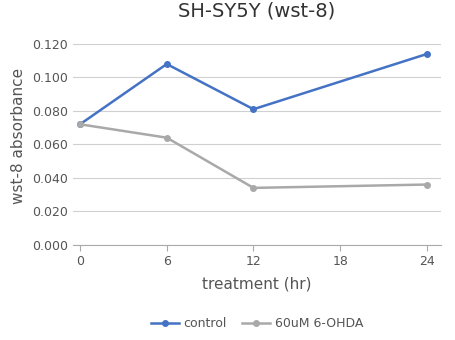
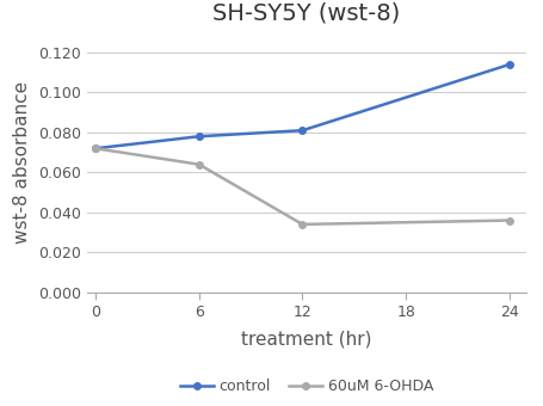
control/6: 0.108 -> 0.078
